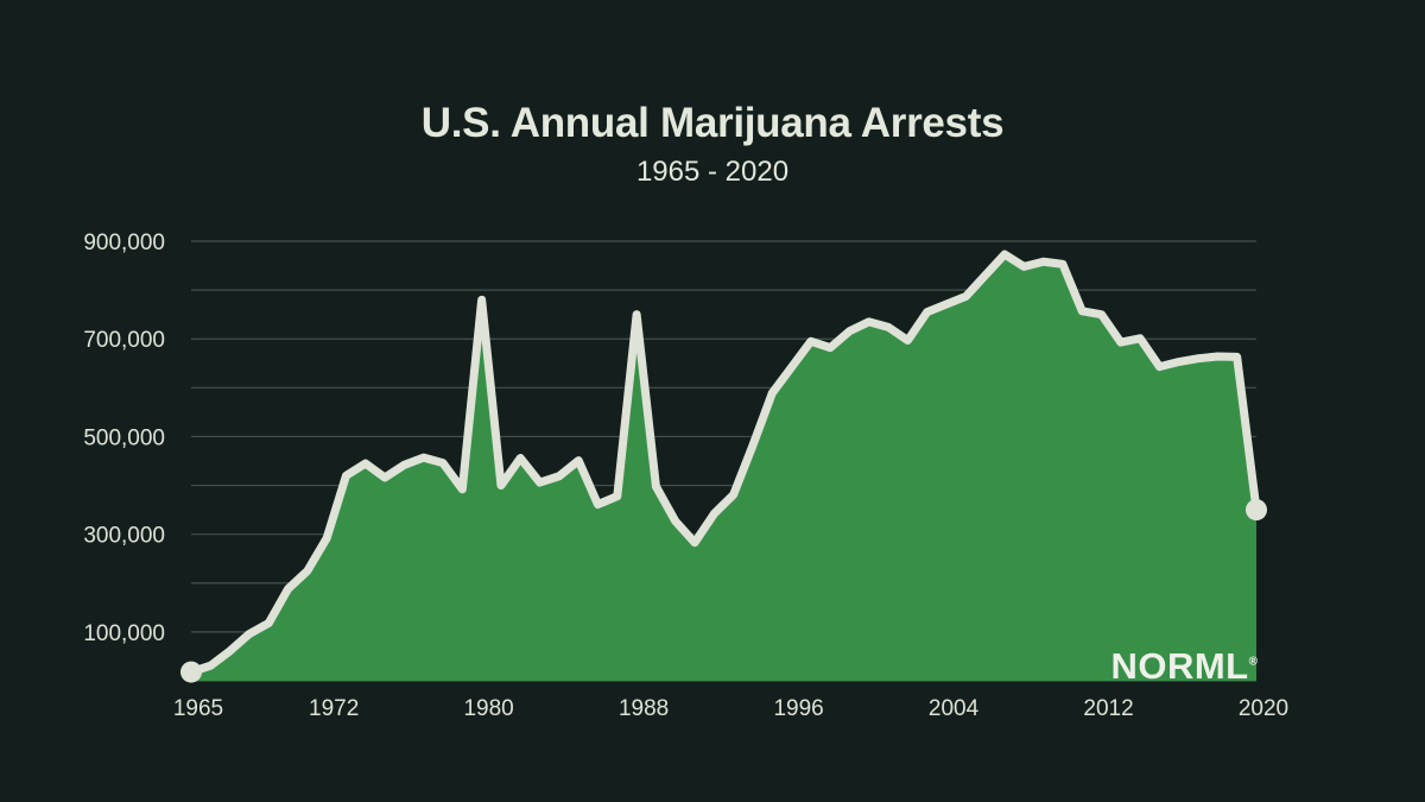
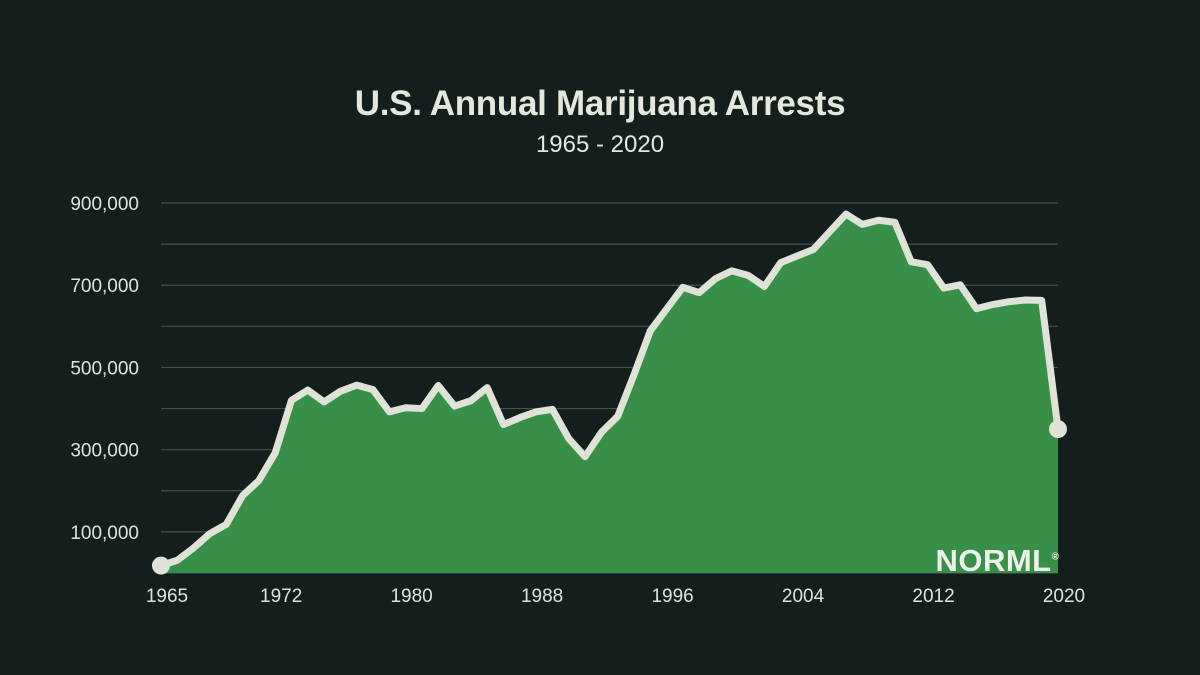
1980: 780000 -> 400000
1988: 750000 -> 390000
